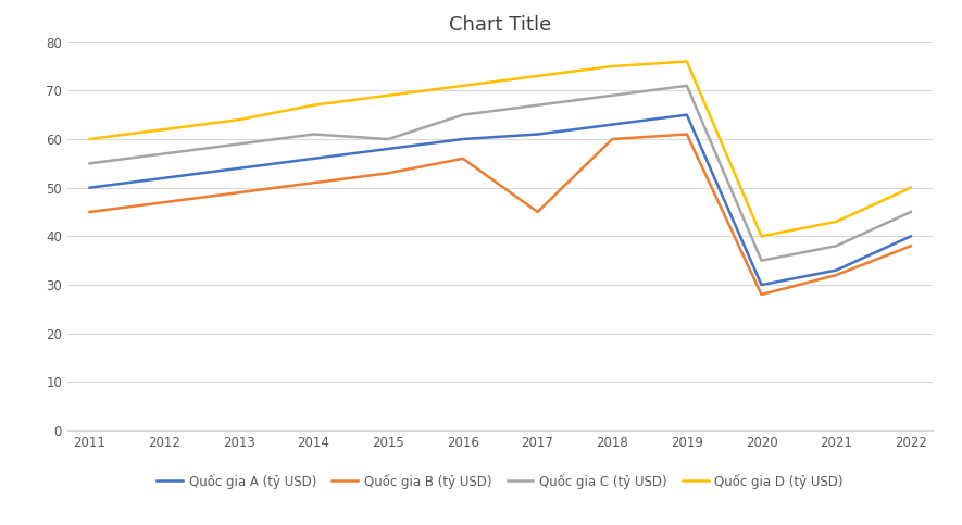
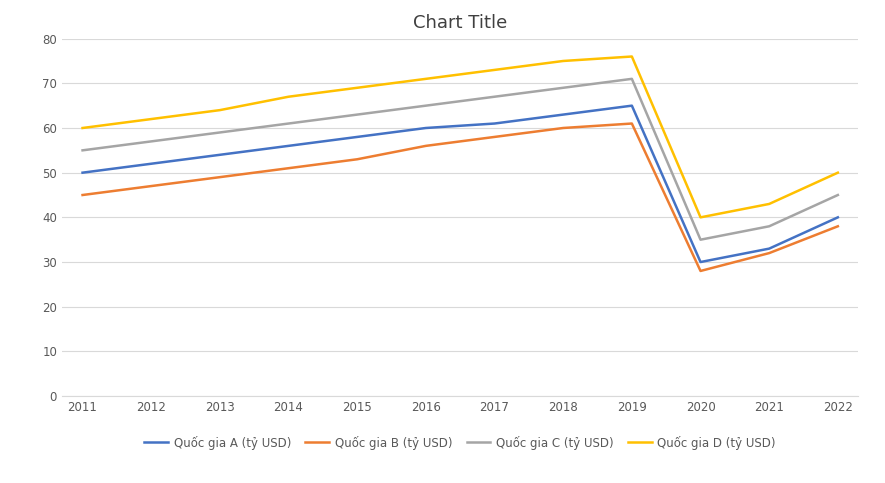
Quốc gia C (tỷ USD)/2015: 60 -> 63
Quốc gia B (tỷ USD)/2017: 45 -> 58
